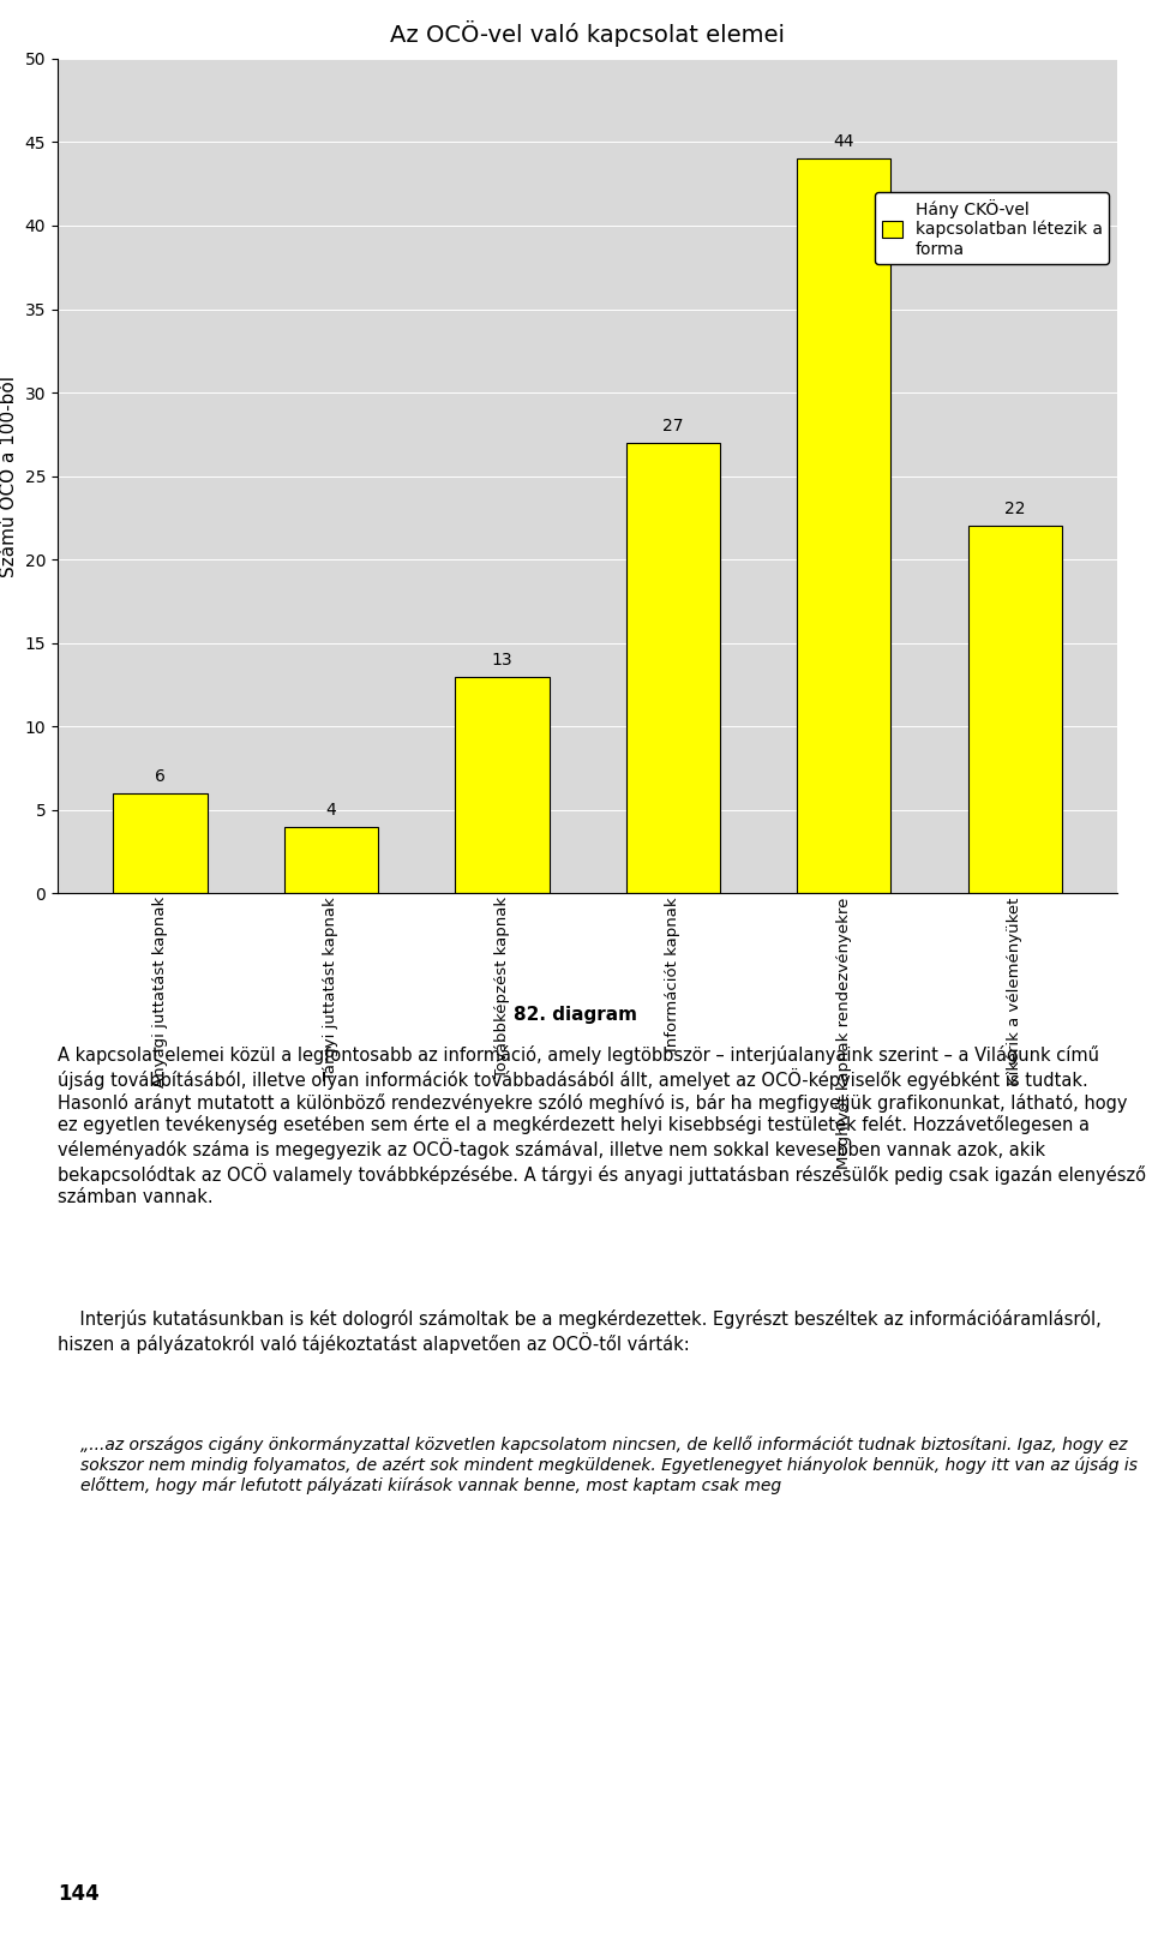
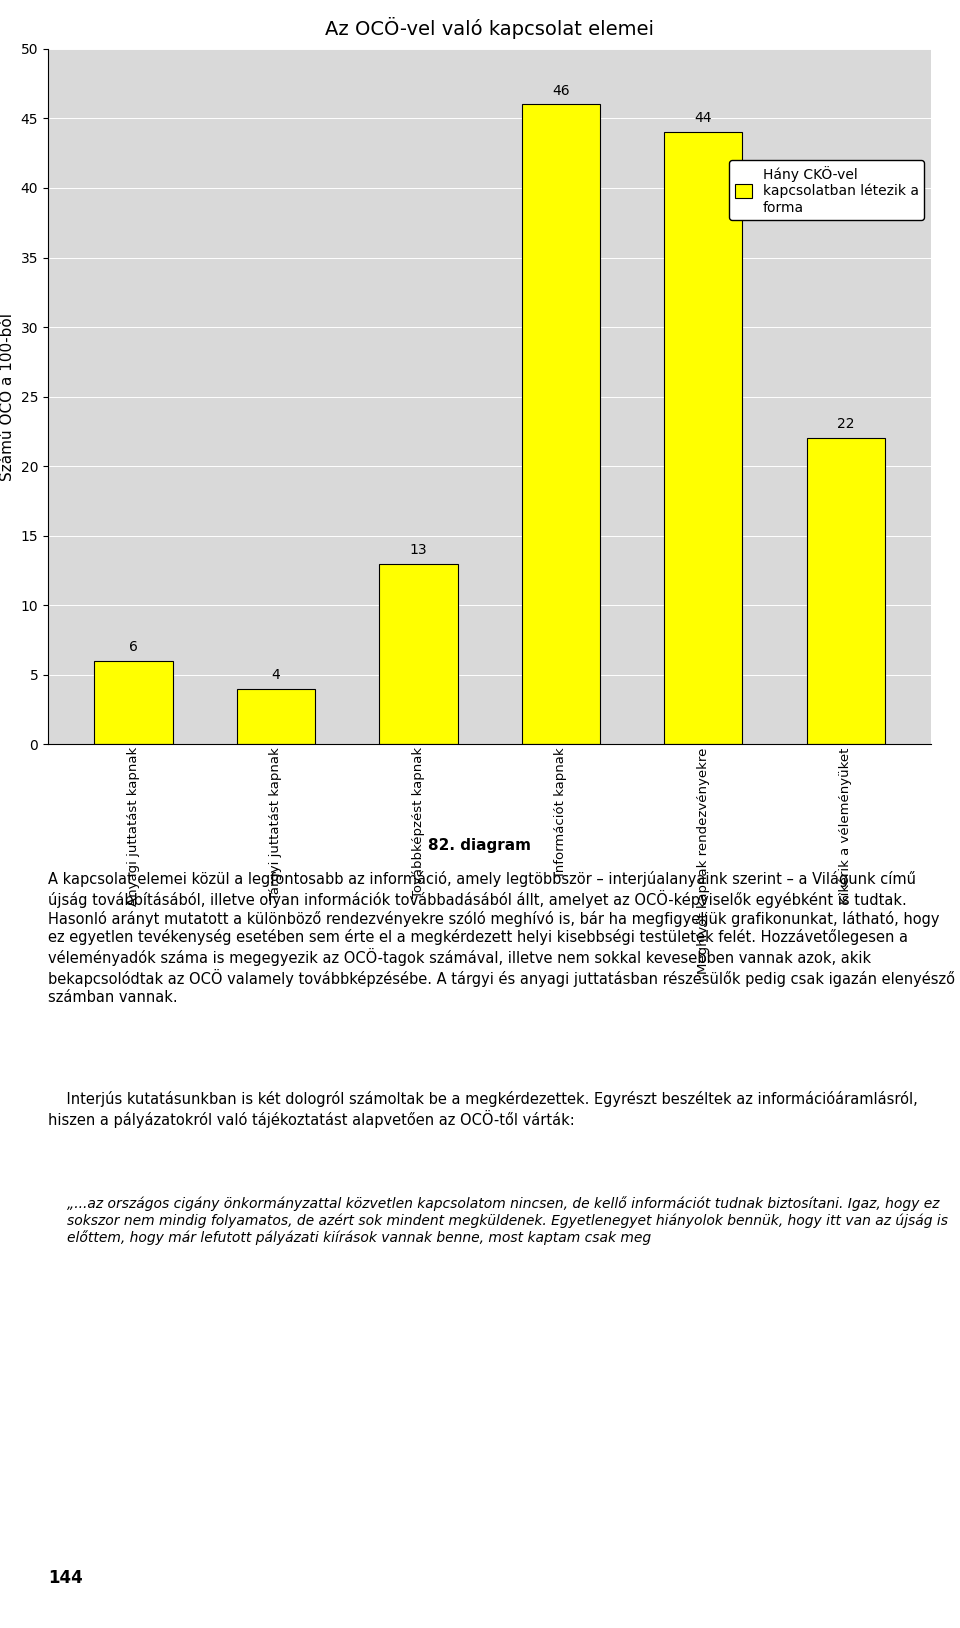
Információt kapnak: 27 -> 46
